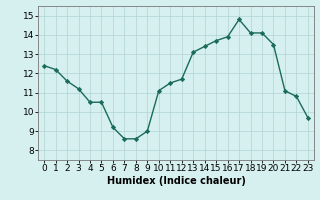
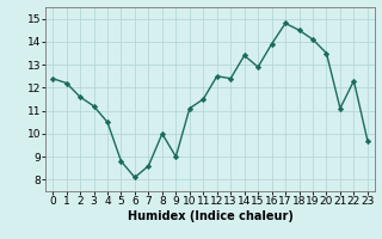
5: 10.5 -> 8.8
6: 9.2 -> 8.1
8: 8.6 -> 10.0
12: 11.7 -> 12.5
13: 13.1 -> 12.4
15: 13.7 -> 12.9
18: 14.1 -> 14.5
22: 10.8 -> 12.3
